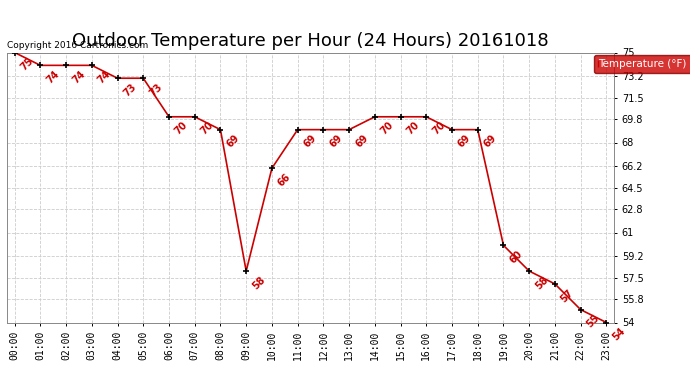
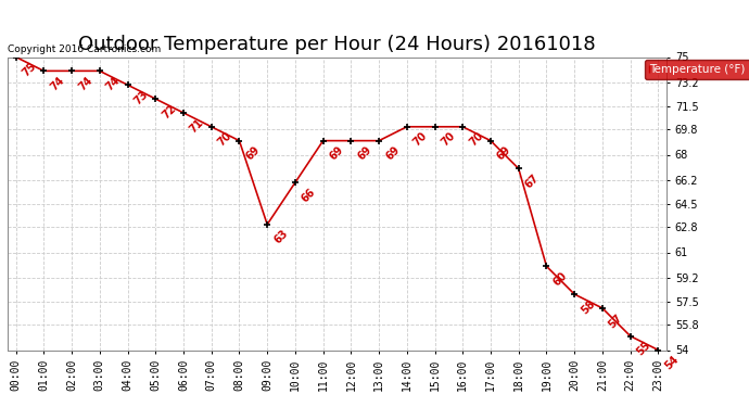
05:00: 73 -> 72
06:00: 70 -> 71
09:00: 58 -> 63
18:00: 69 -> 67
